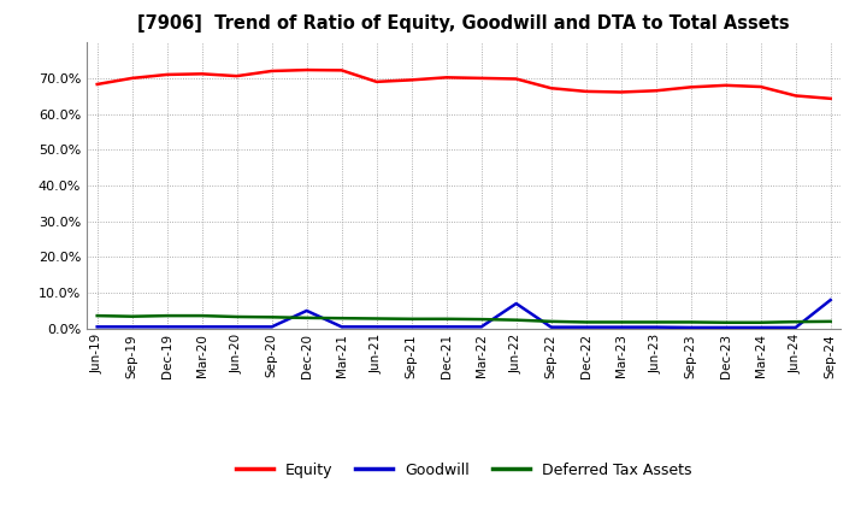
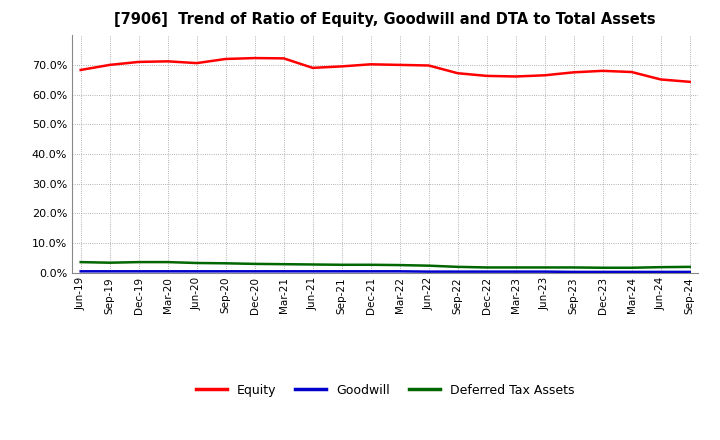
Goodwill/Dec-20: 5.0% -> 0.5%
Goodwill/Jun-22: 7.0% -> 0.4%
Goodwill/Sep-24: 8.0% -> 0.3%
